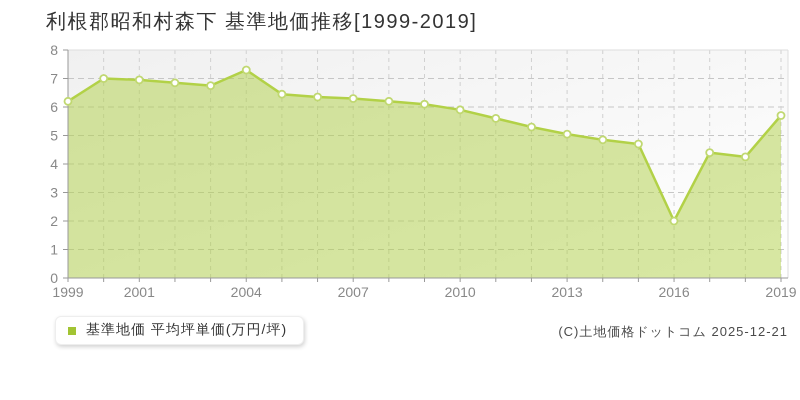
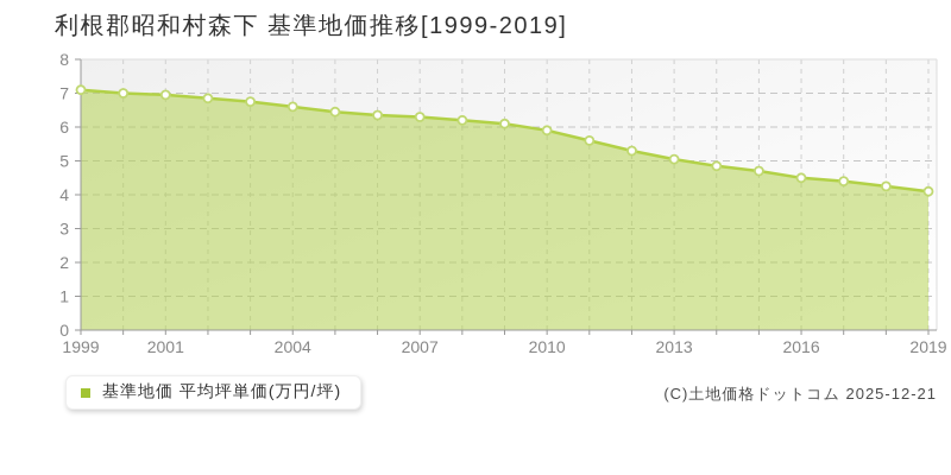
1999: 6.2 -> 7.1
2004: 7.3 -> 6.6
2016: 2.0 -> 4.5
2019: 5.7 -> 4.1
